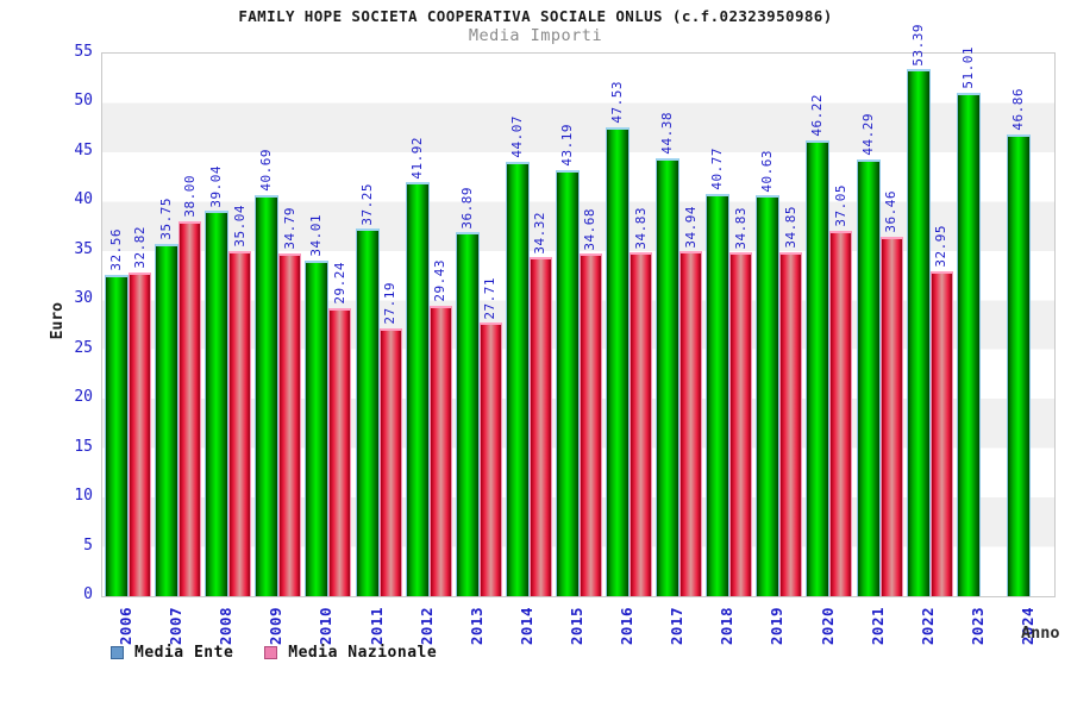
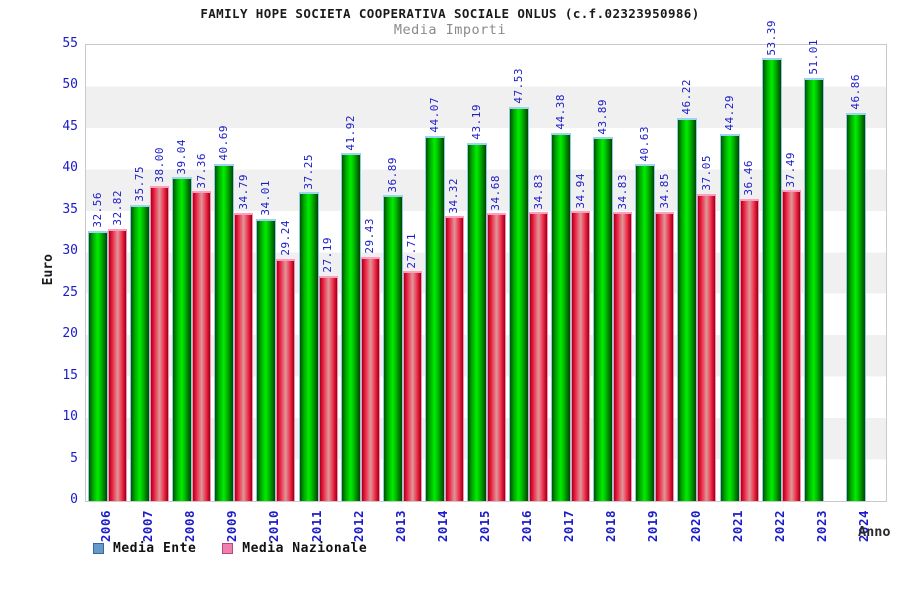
Media Nazionale/2008: 35.04 -> 37.36
Media Ente/2018: 40.77 -> 43.89
Media Nazionale/2022: 32.95 -> 37.49
